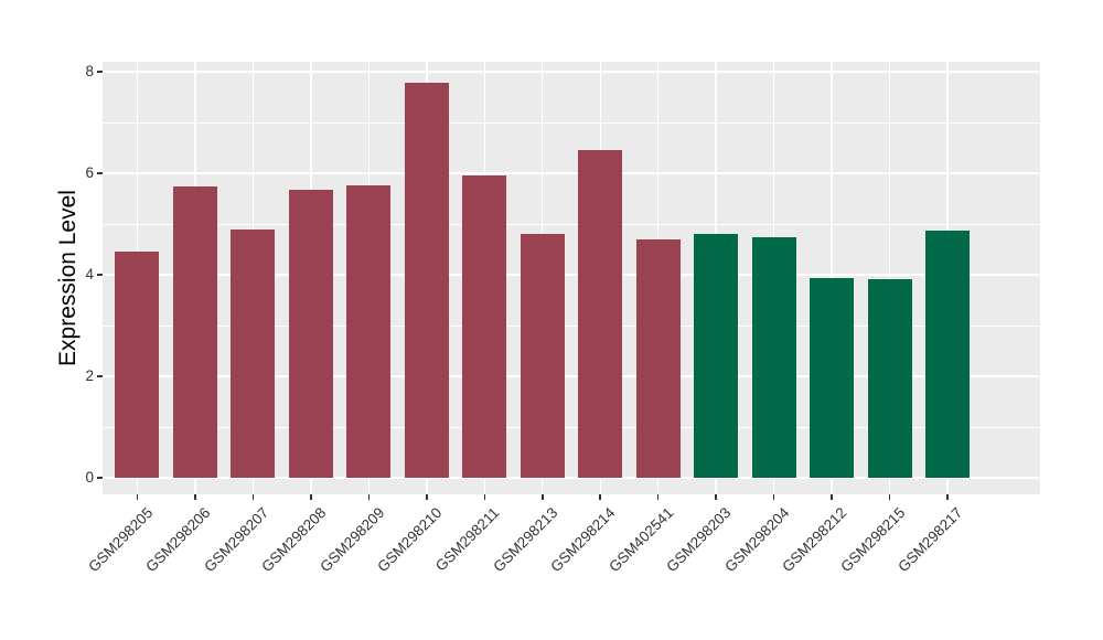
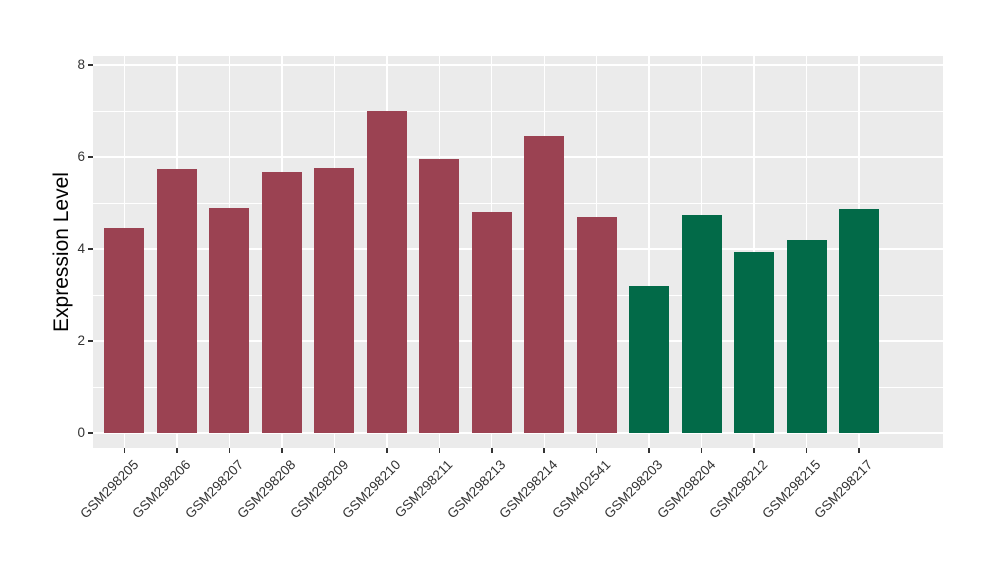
GSM298210: 7.8 -> 7.0
GSM298203: 4.8 -> 3.2
GSM298215: 3.9 -> 4.2
